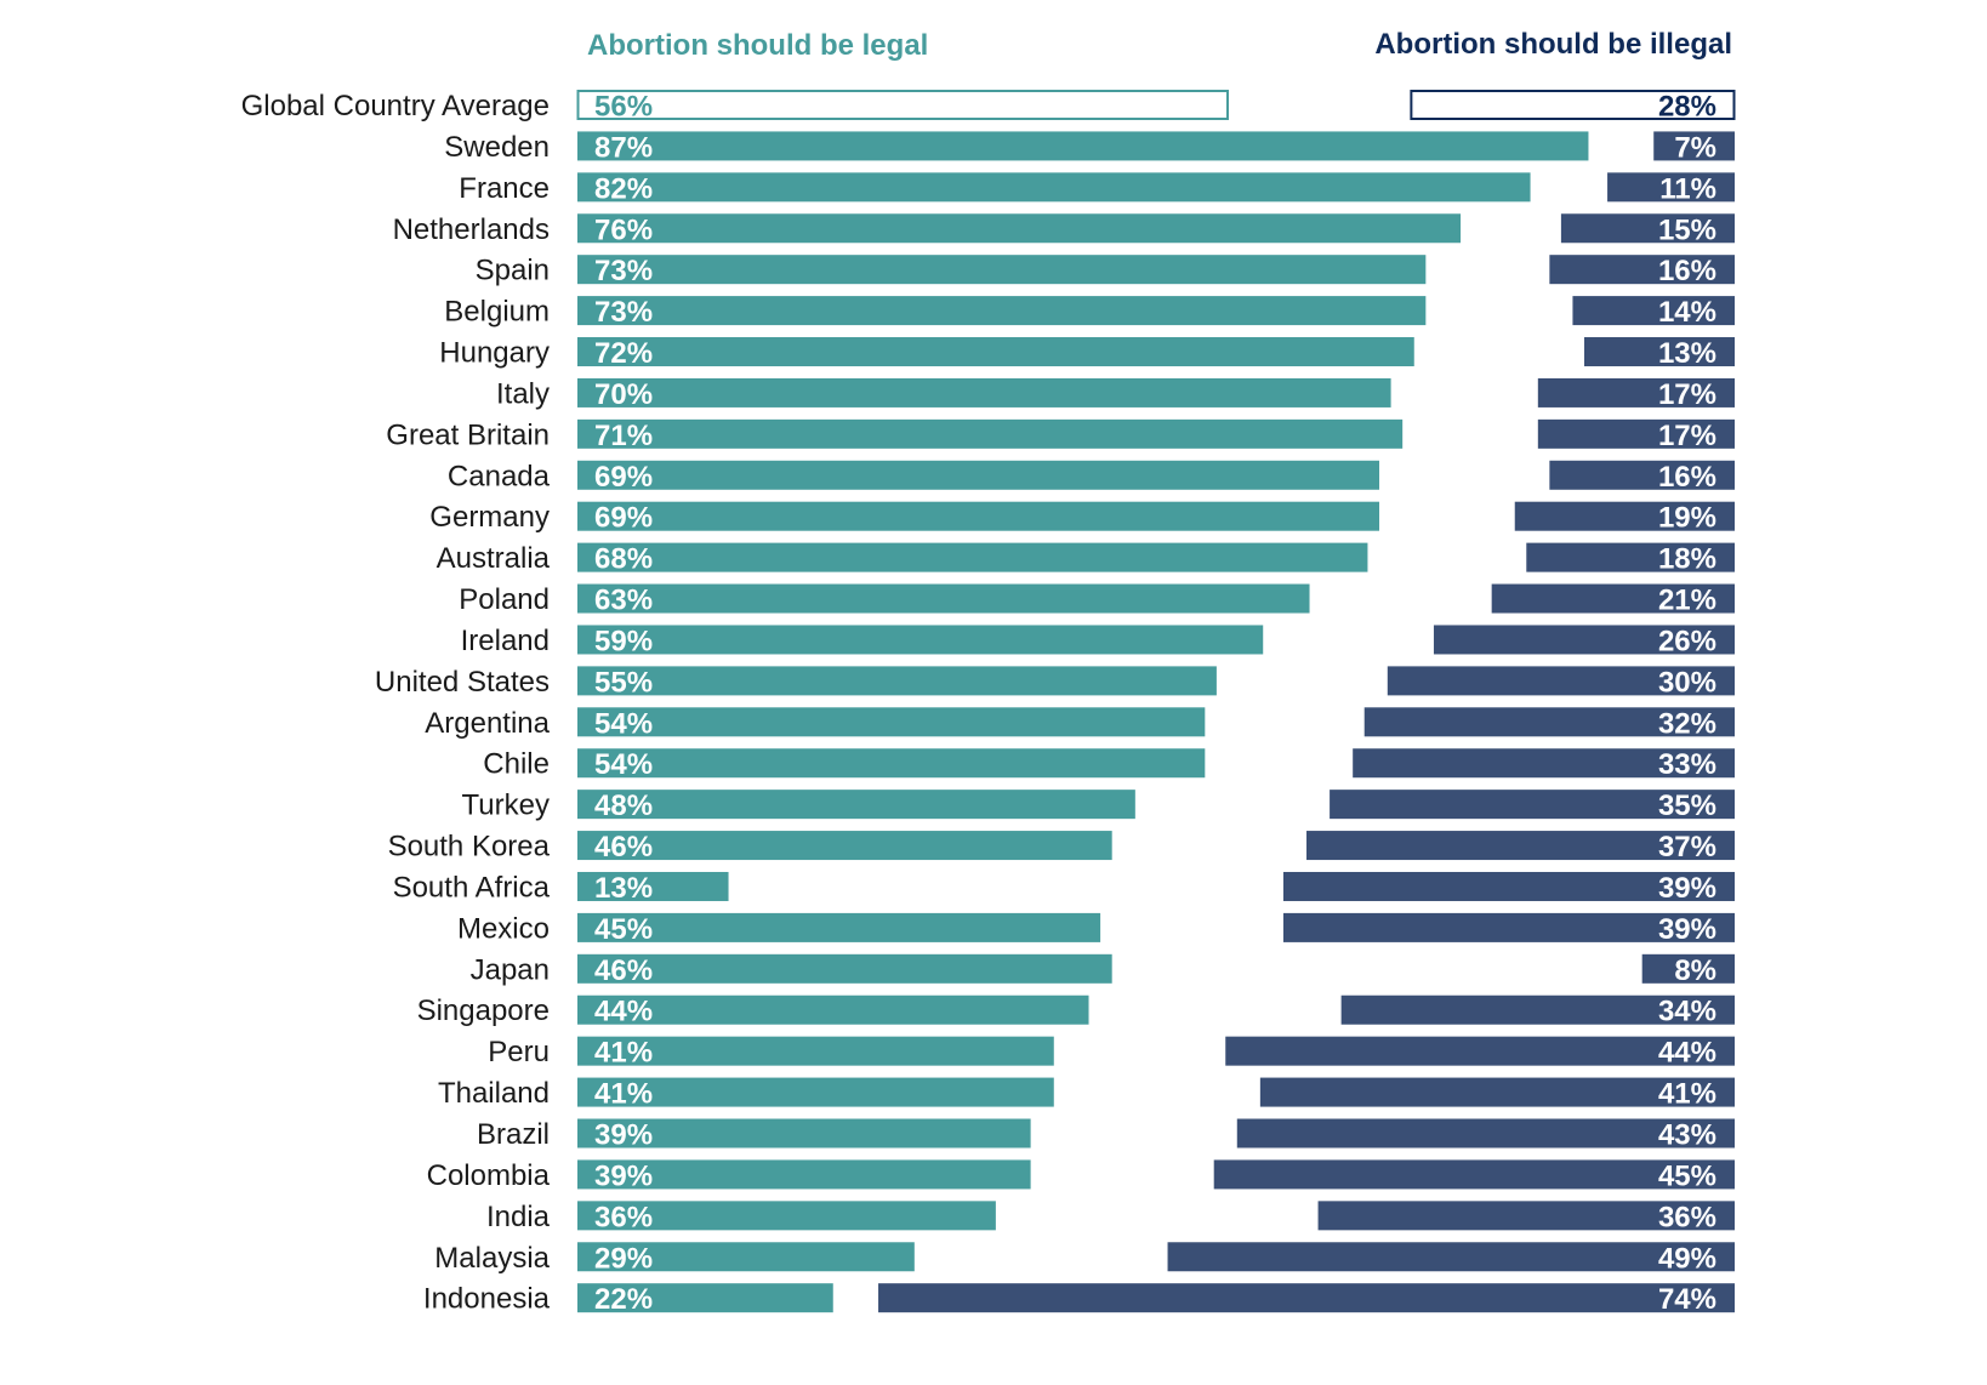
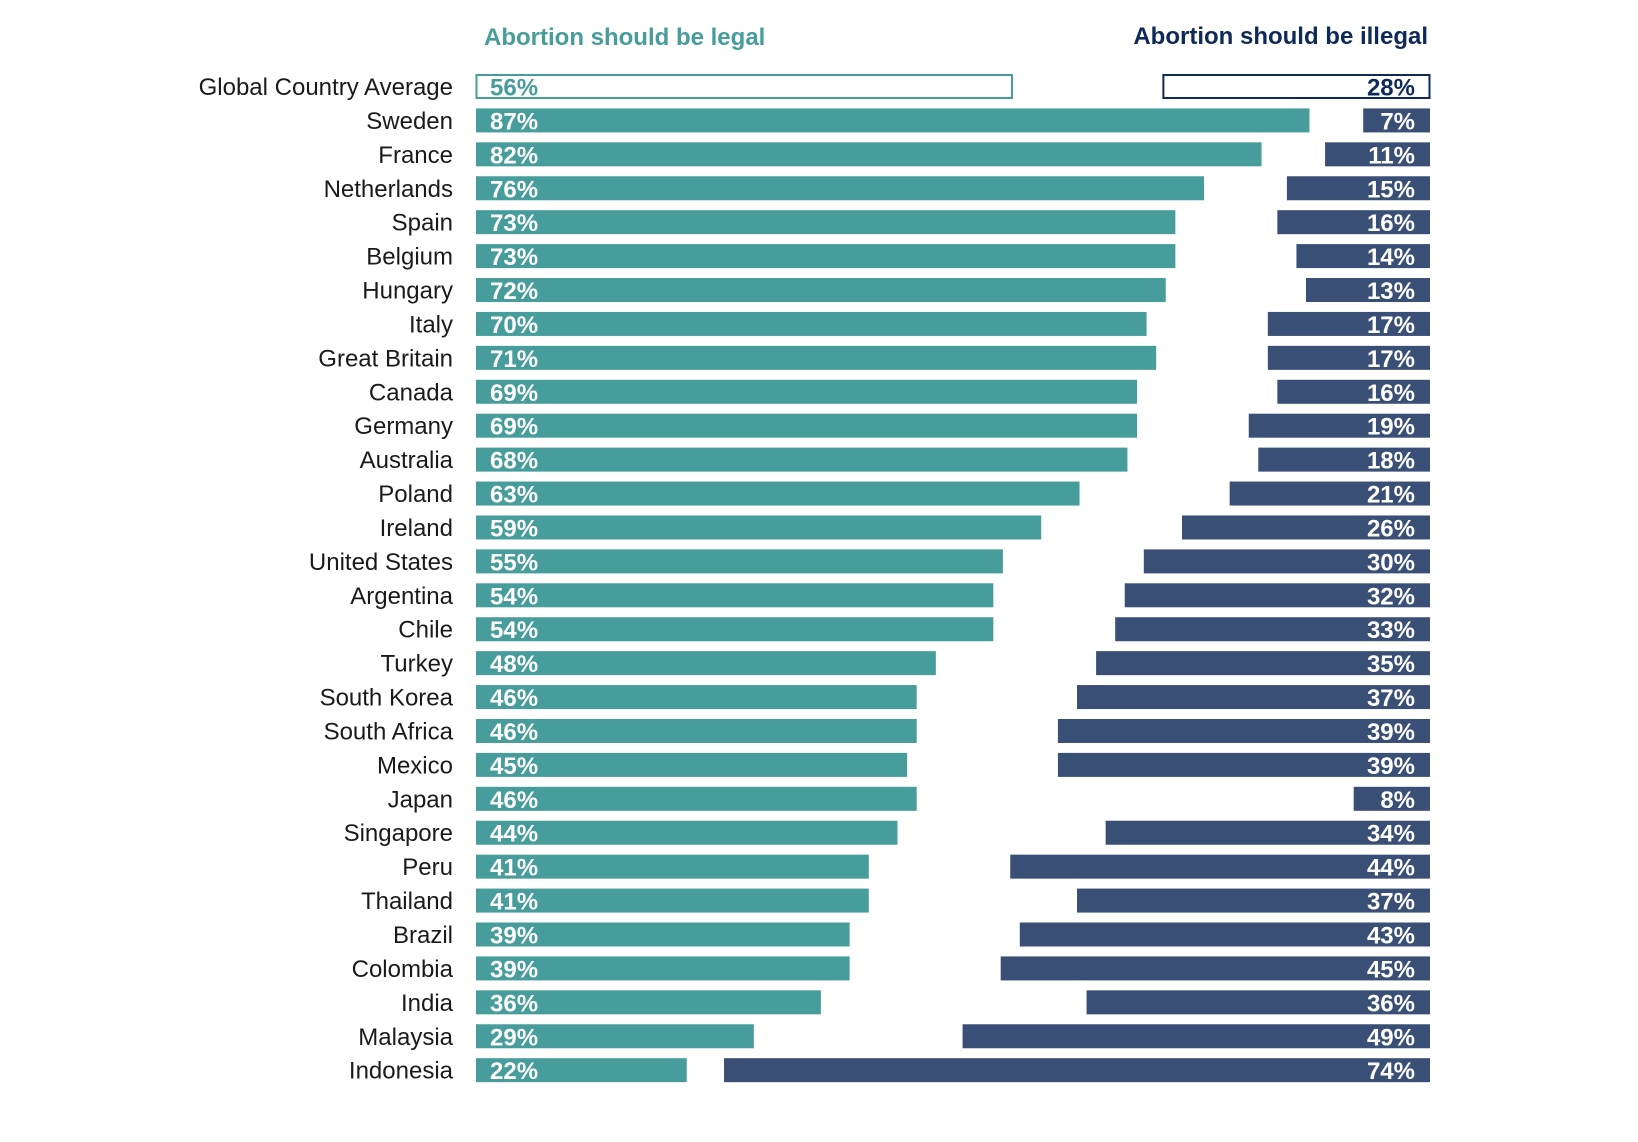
Abortion should be legal/South Africa: 13% -> 46%
Abortion should be illegal/Thailand: 41% -> 37%
